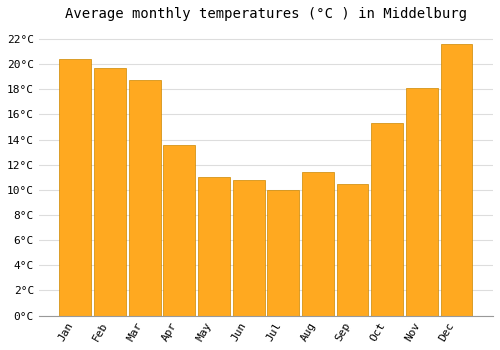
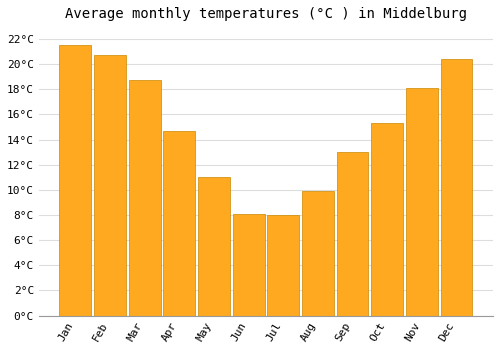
Jan: 20.4°C -> 21.5°C
Feb: 19.7°C -> 20.7°C
Apr: 13.6°C -> 14.7°C
Jun: 10.8°C -> 8.1°C
Jul: 10.0°C -> 8.0°C
Aug: 11.4°C -> 9.9°C
Sep: 10.5°C -> 13.0°C
Dec: 21.6°C -> 20.4°C
